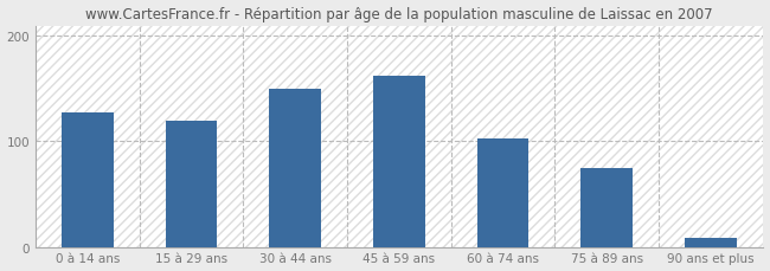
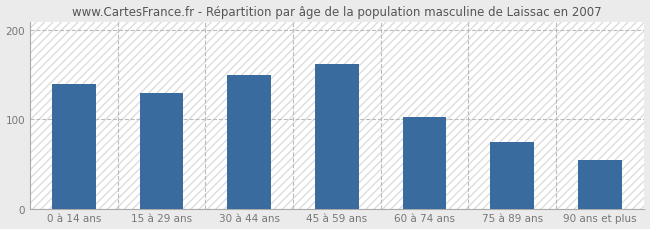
0 à 14 ans: 128 -> 140
15 à 29 ans: 120 -> 130
90 ans et plus: 8 -> 54
